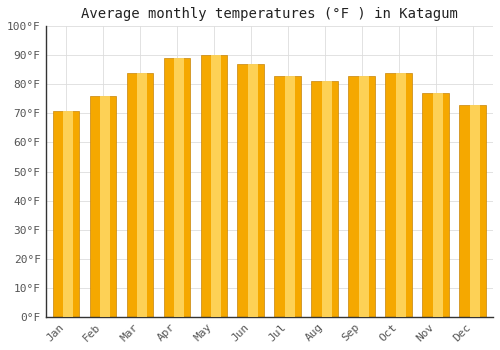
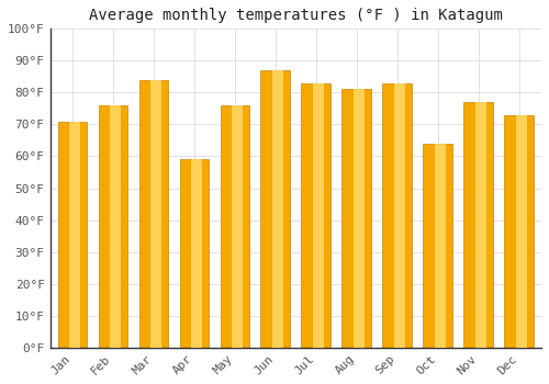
Apr: 89°F -> 59°F
May: 90°F -> 76°F
Oct: 84°F -> 64°F
